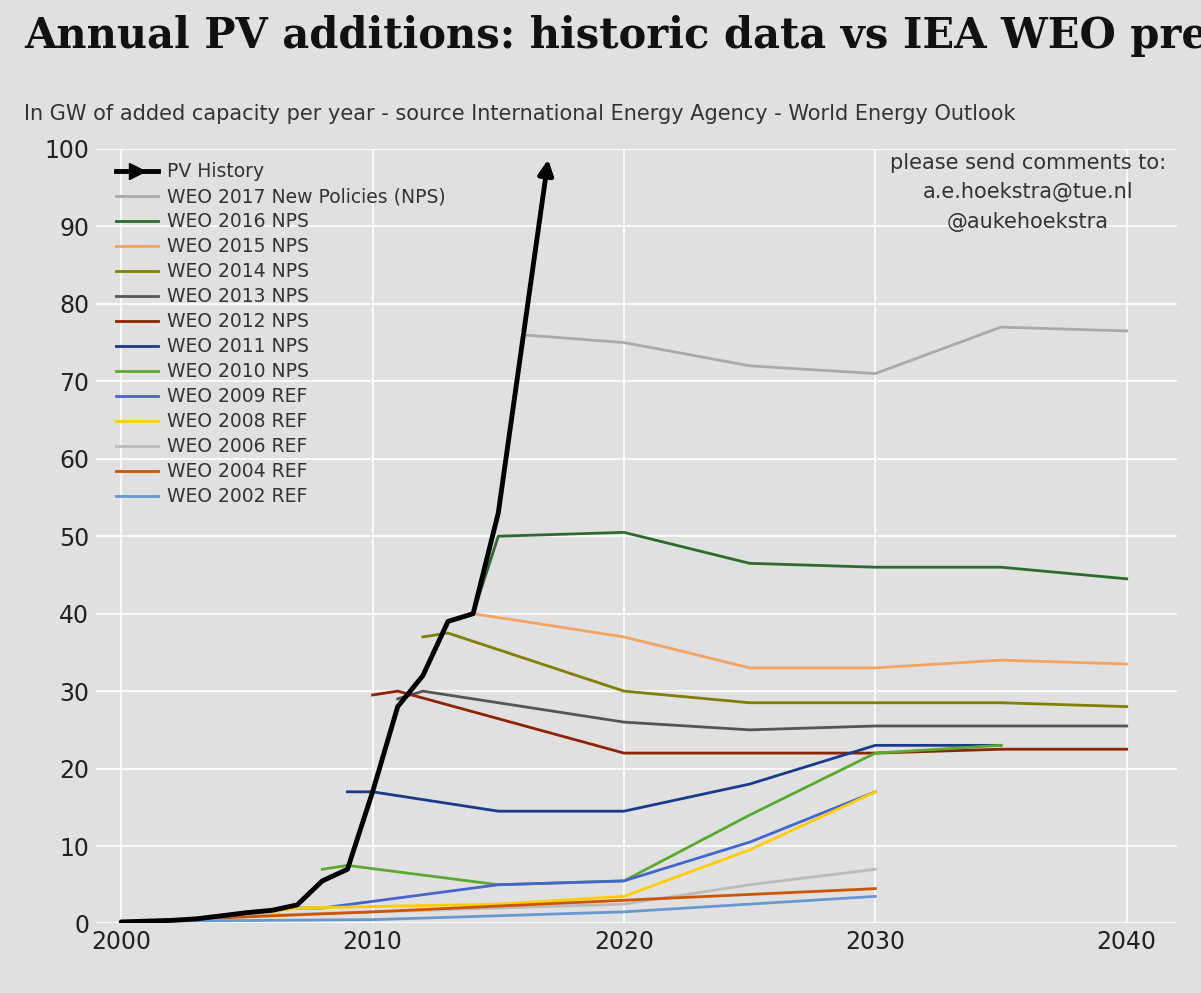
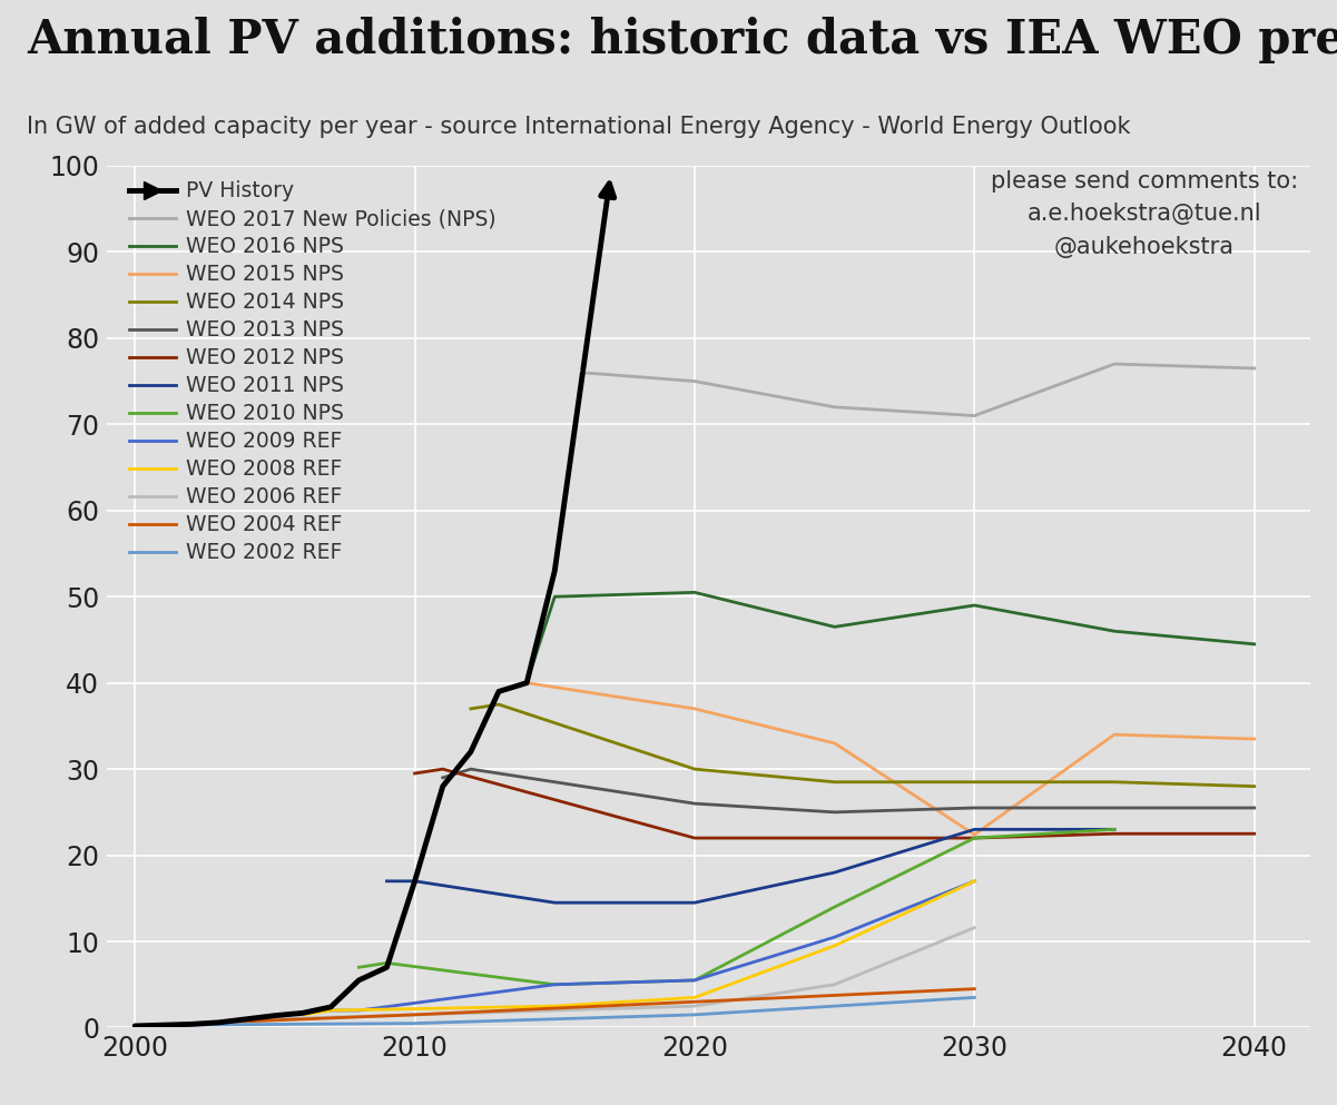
WEO 2016 NPS/2030: 46.0 -> 49.0
WEO 2015 NPS/2030: 33.0 -> 22.4
WEO 2006 REF/2030: 7.0 -> 11.6
